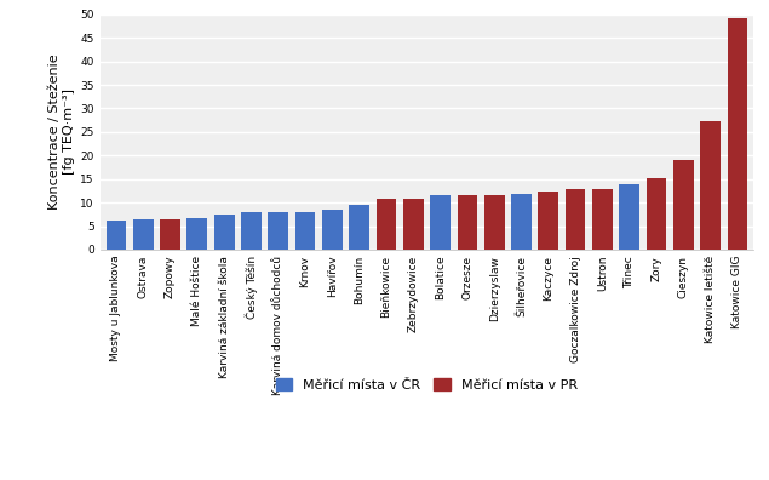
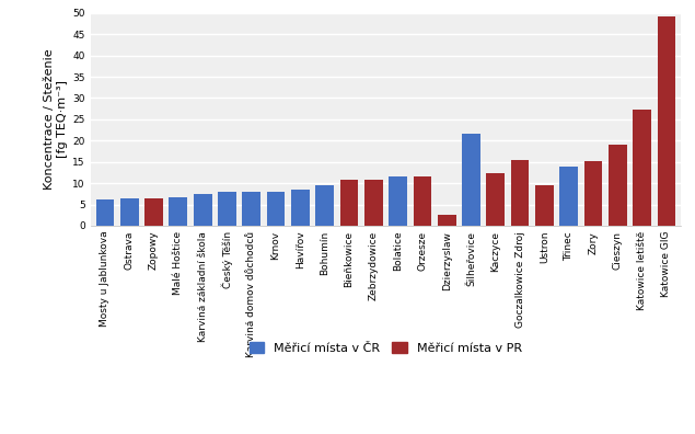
Dzierzyslaw: 11.6 -> 2.5
Šilheřovice: 11.8 -> 21.5
Goczalkowice Zdroj: 12.9 -> 15.5
Ustron: 12.9 -> 9.5
